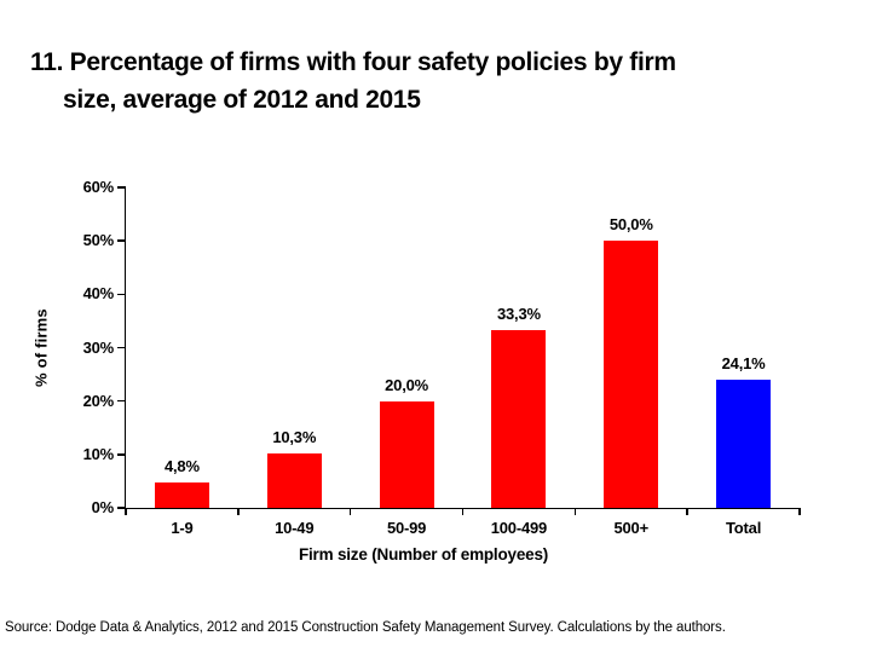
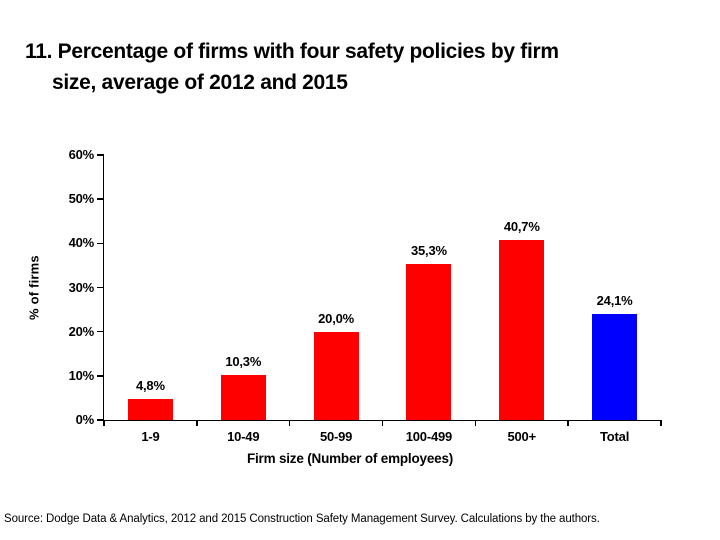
100-499: 33,3% -> 35,3%
500+: 50,0% -> 40,7%
